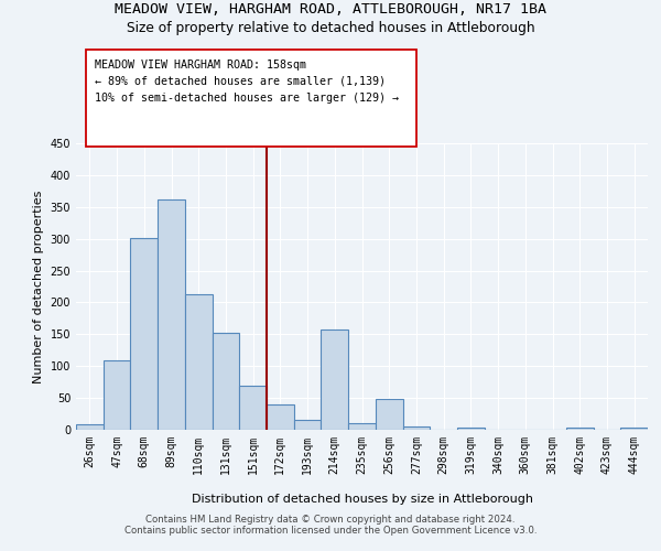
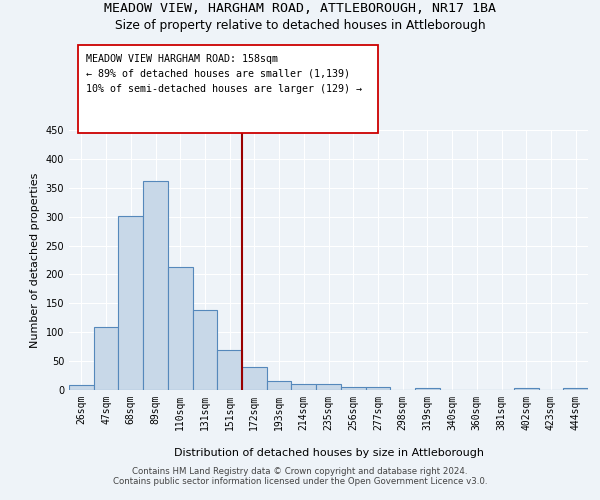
131sqm: 152 -> 138
214sqm: 158 -> 11
256sqm: 48 -> 6
